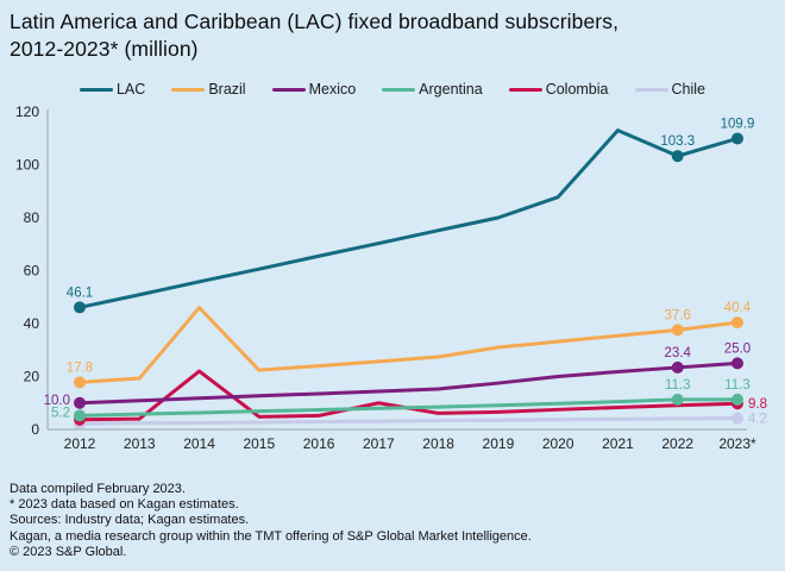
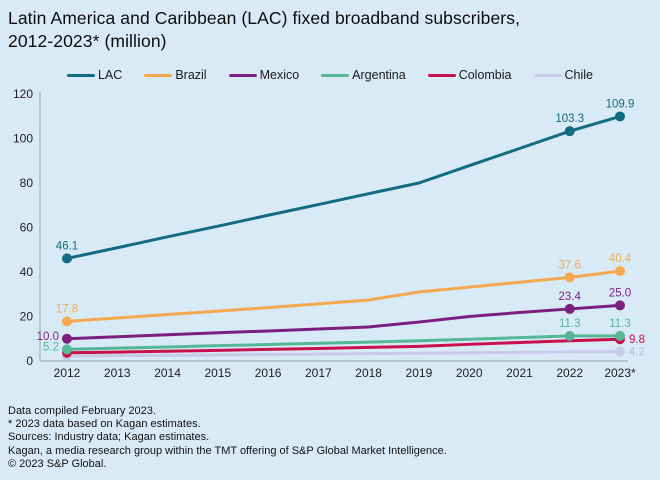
Brazil/2014: 46 -> 21
Colombia/2014: 22 -> 4
Colombia/2017: 10 -> 6
LAC/2021: 113 -> 96
